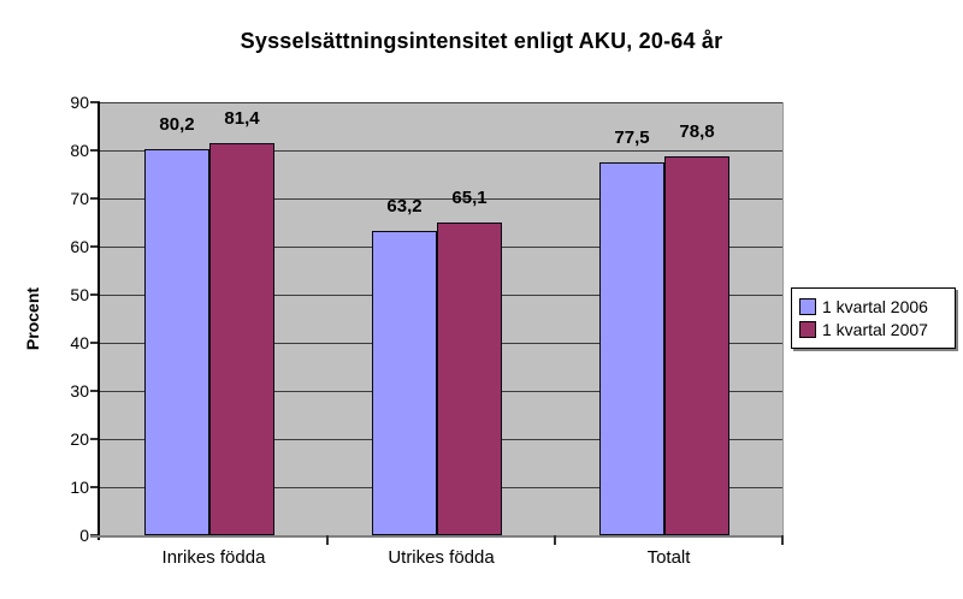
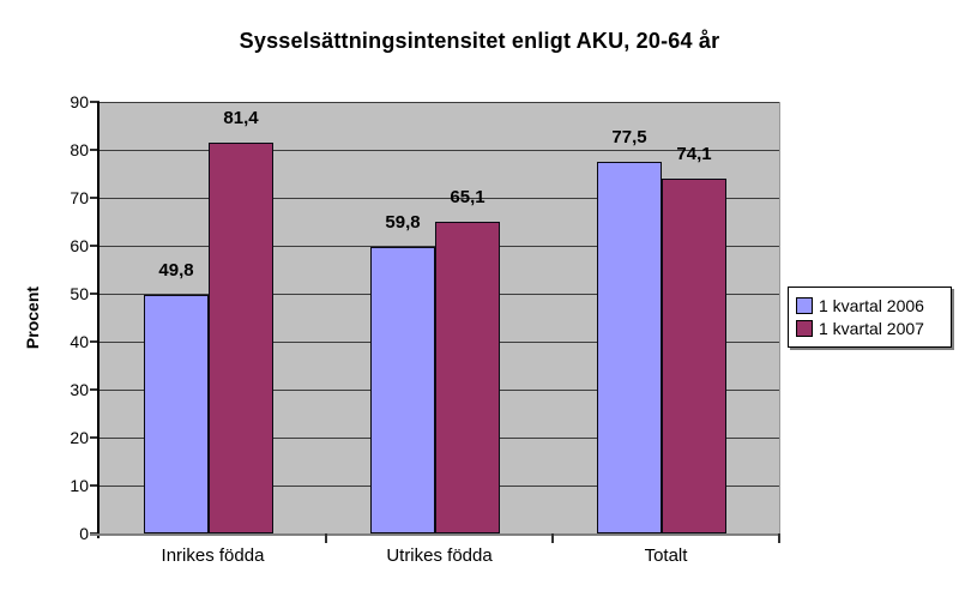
1 kvartal 2006/Inrikes födda: 80,2 -> 49,8
1 kvartal 2006/Utrikes födda: 63,2 -> 59,8
1 kvartal 2007/Totalt: 78,8 -> 74,1
